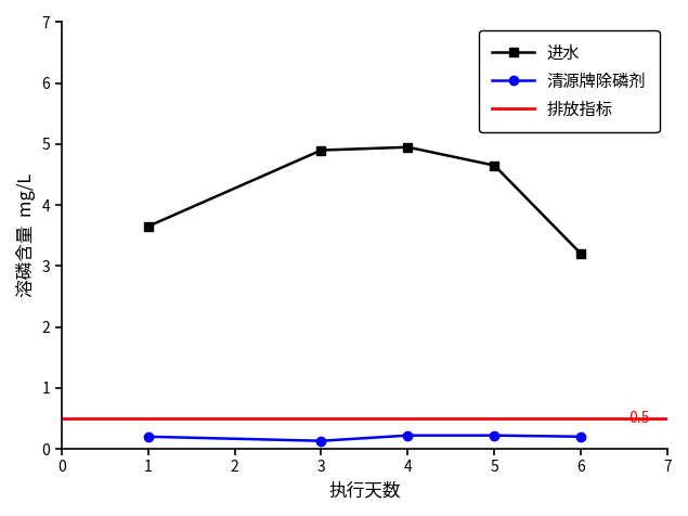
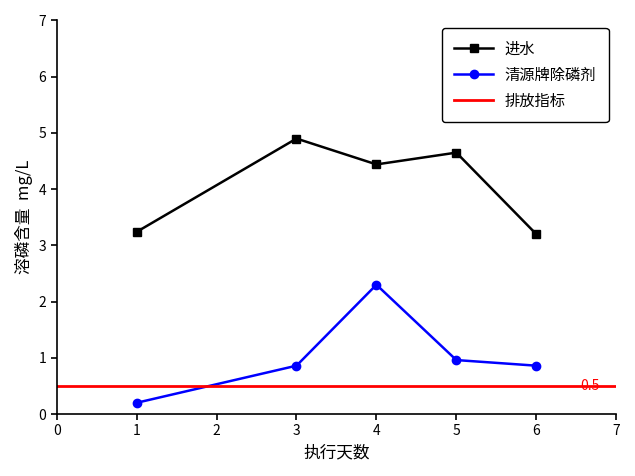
进水/1: 3.65 -> 3.24
清源牌除磷剂/3: 0.13 -> 0.86
进水/4: 4.95 -> 4.44
清源牌除磷剂/4: 0.22 -> 2.30
清源牌除磷剂/5: 0.22 -> 0.96
清源牌除磷剂/6: 0.20 -> 0.86
